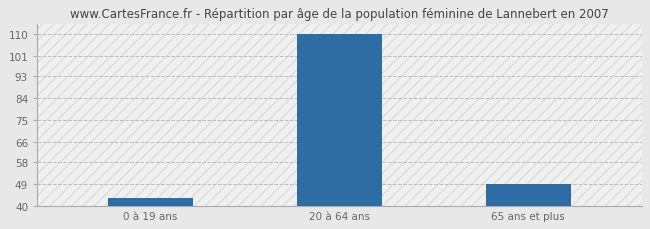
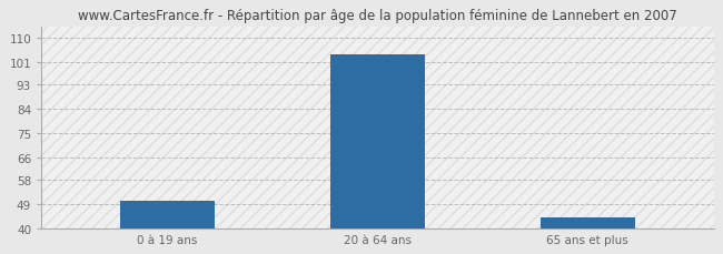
0 à 19 ans: 43 -> 50
20 à 64 ans: 110 -> 104
65 ans et plus: 49 -> 44
